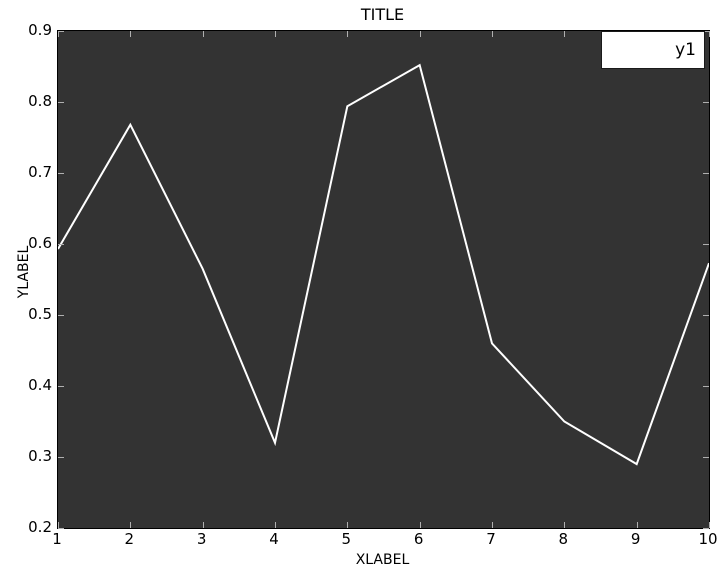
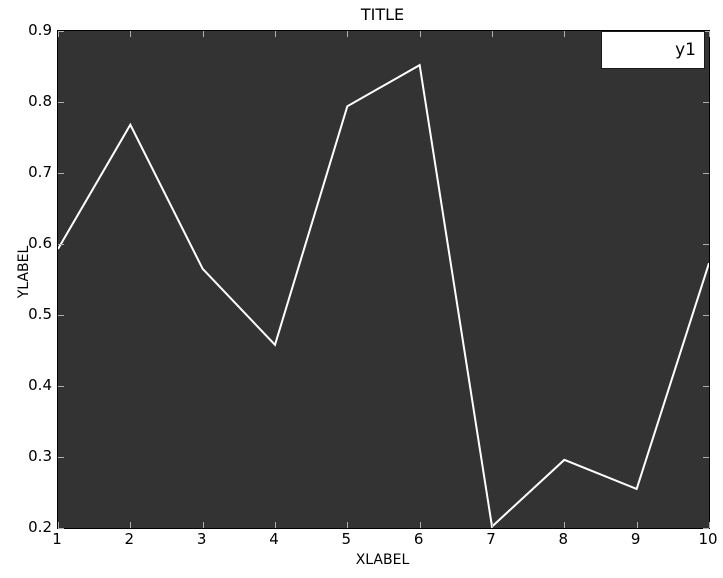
4: 0.32 -> 0.46
7: 0.46 -> 0.20
8: 0.35 -> 0.30
9: 0.29 -> 0.26
